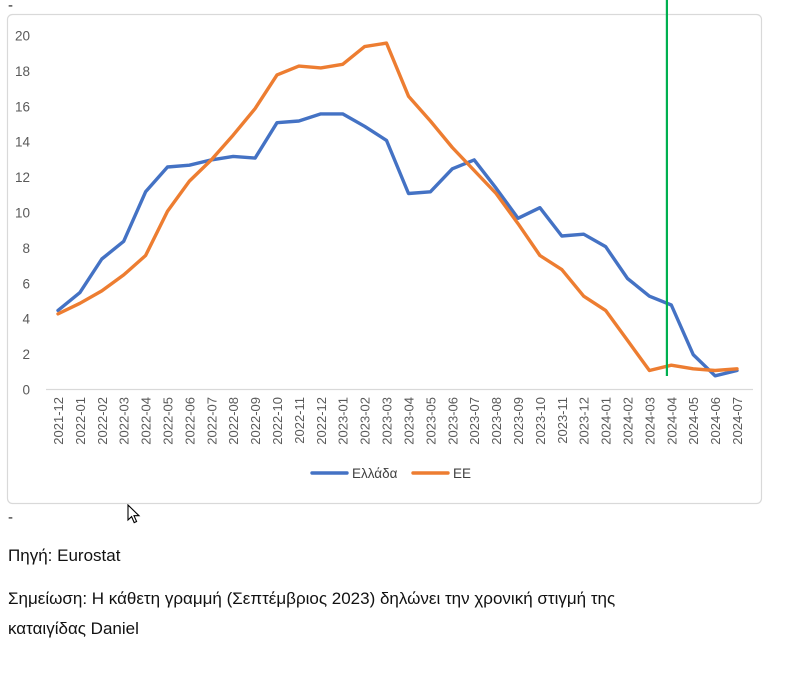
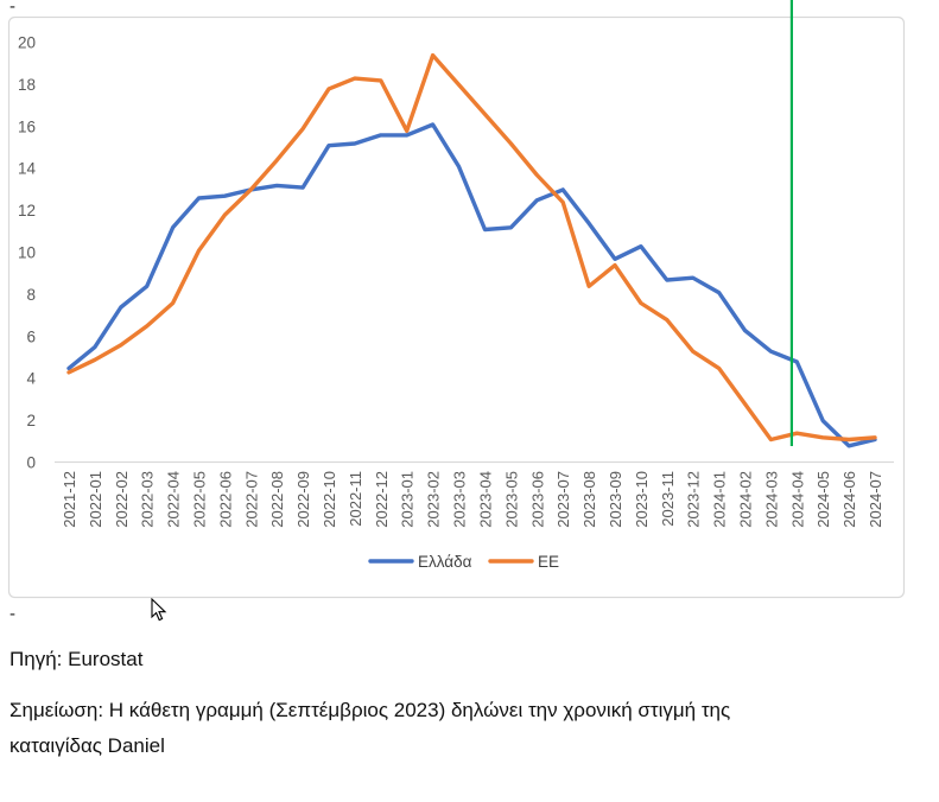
ΕΕ/2023-01: 18.4 -> 15.8
Ελλάδα/2023-02: 14.9 -> 16.1
ΕΕ/2023-03: 19.6 -> 18.0
ΕΕ/2023-08: 11.1 -> 8.4
